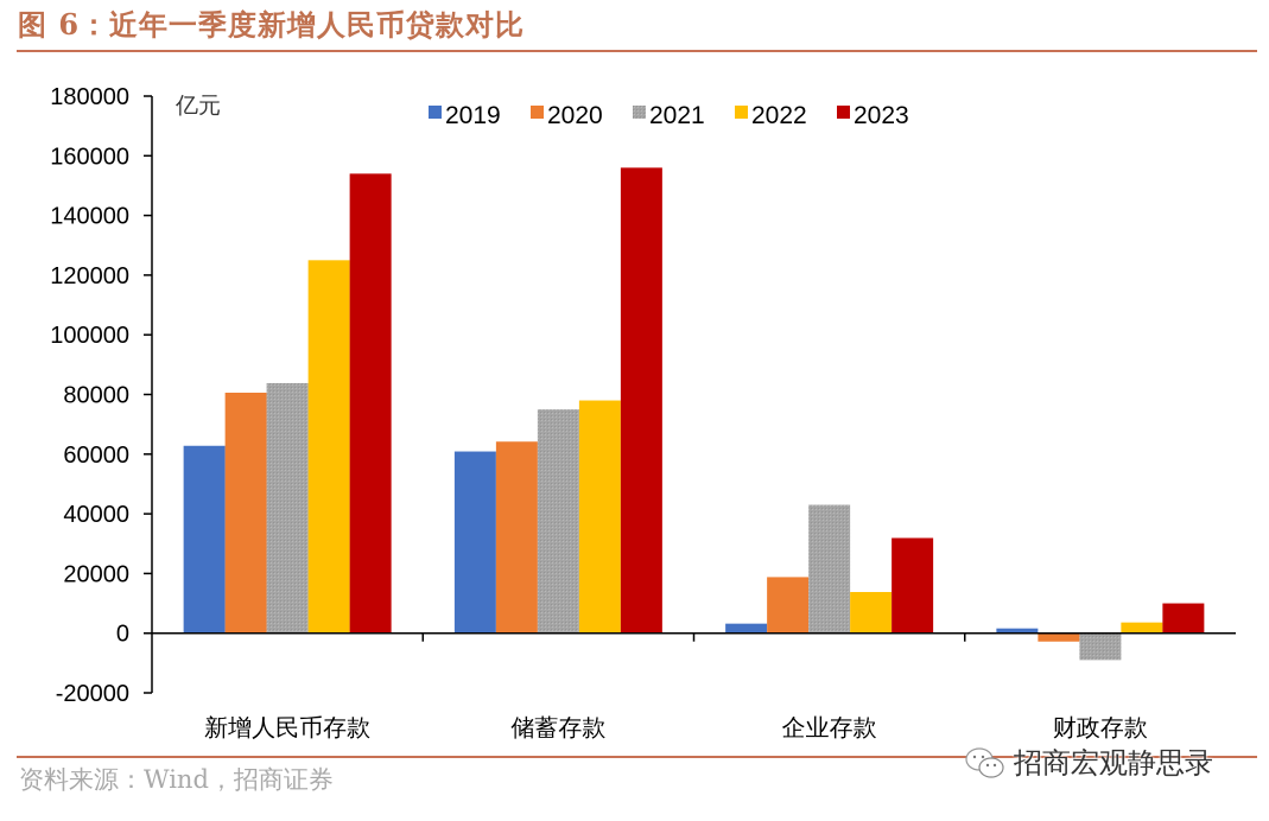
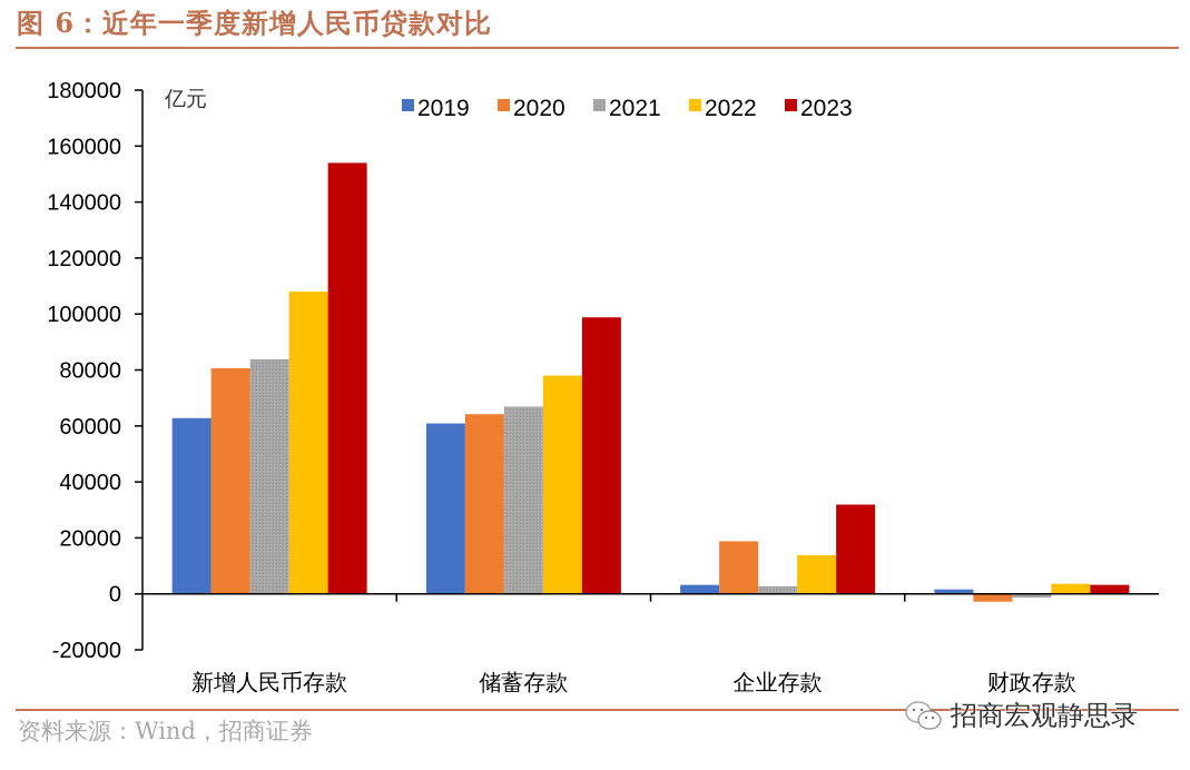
2022/新增人民币存款: 125000 -> 108000
2021/储蓄存款: 75000 -> 67000
2023/储蓄存款: 156000 -> 99000
2021/企业存款: 43000 -> 3000
2021/财政存款: -9000 -> -1000
2023/财政存款: 10000 -> 3000
